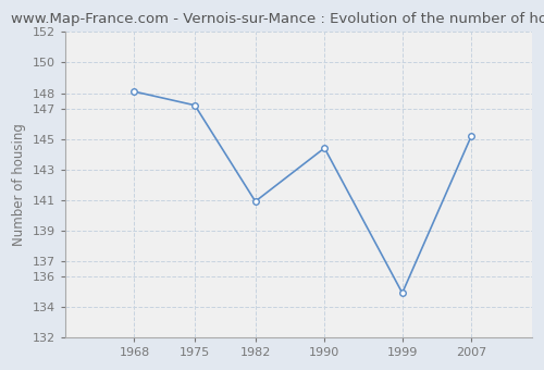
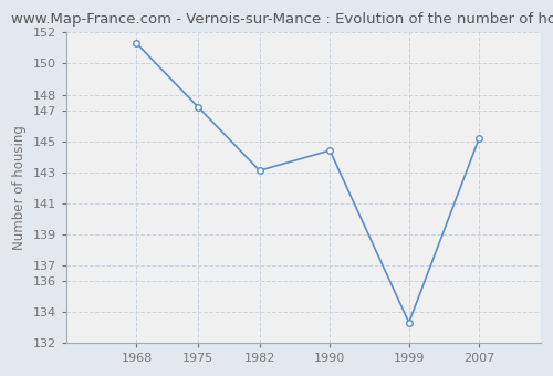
1968: 148.1 -> 151.3
1982: 140.9 -> 143.1
1999: 134.9 -> 133.3
